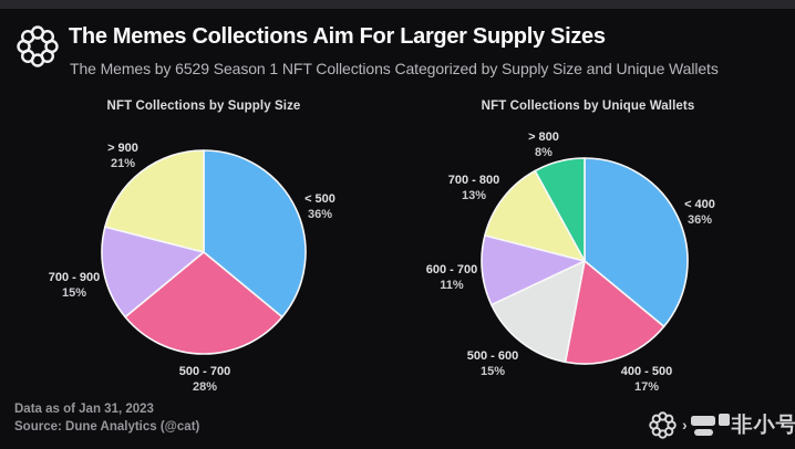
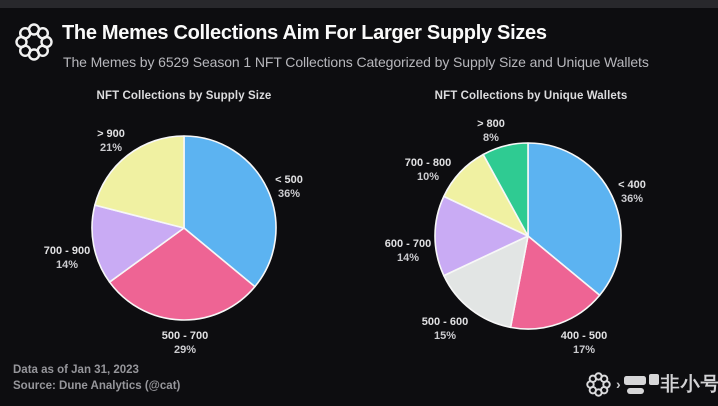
NFT Collections by Supply Size/500 - 700: 28% -> 29%
NFT Collections by Supply Size/700 - 900: 15% -> 14%
NFT Collections by Unique Wallets/600 - 700: 11% -> 14%
NFT Collections by Unique Wallets/700 - 800: 13% -> 10%
